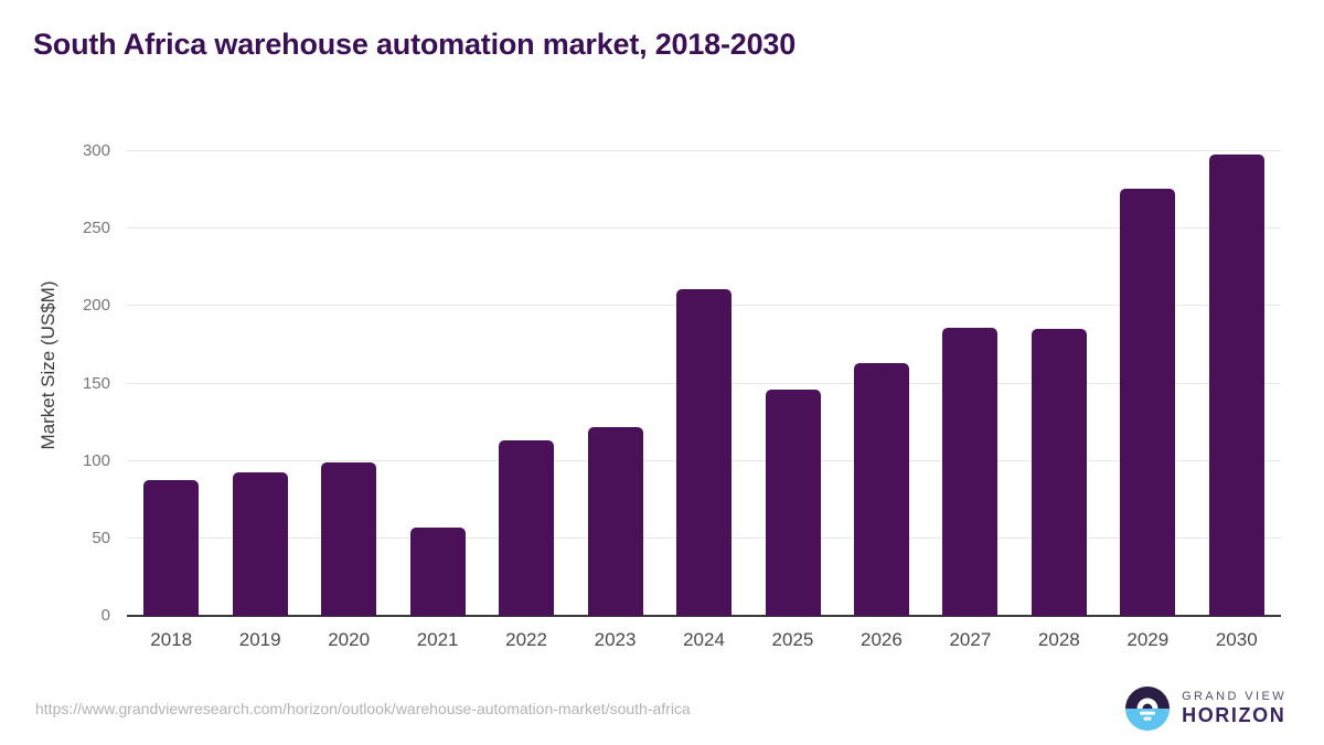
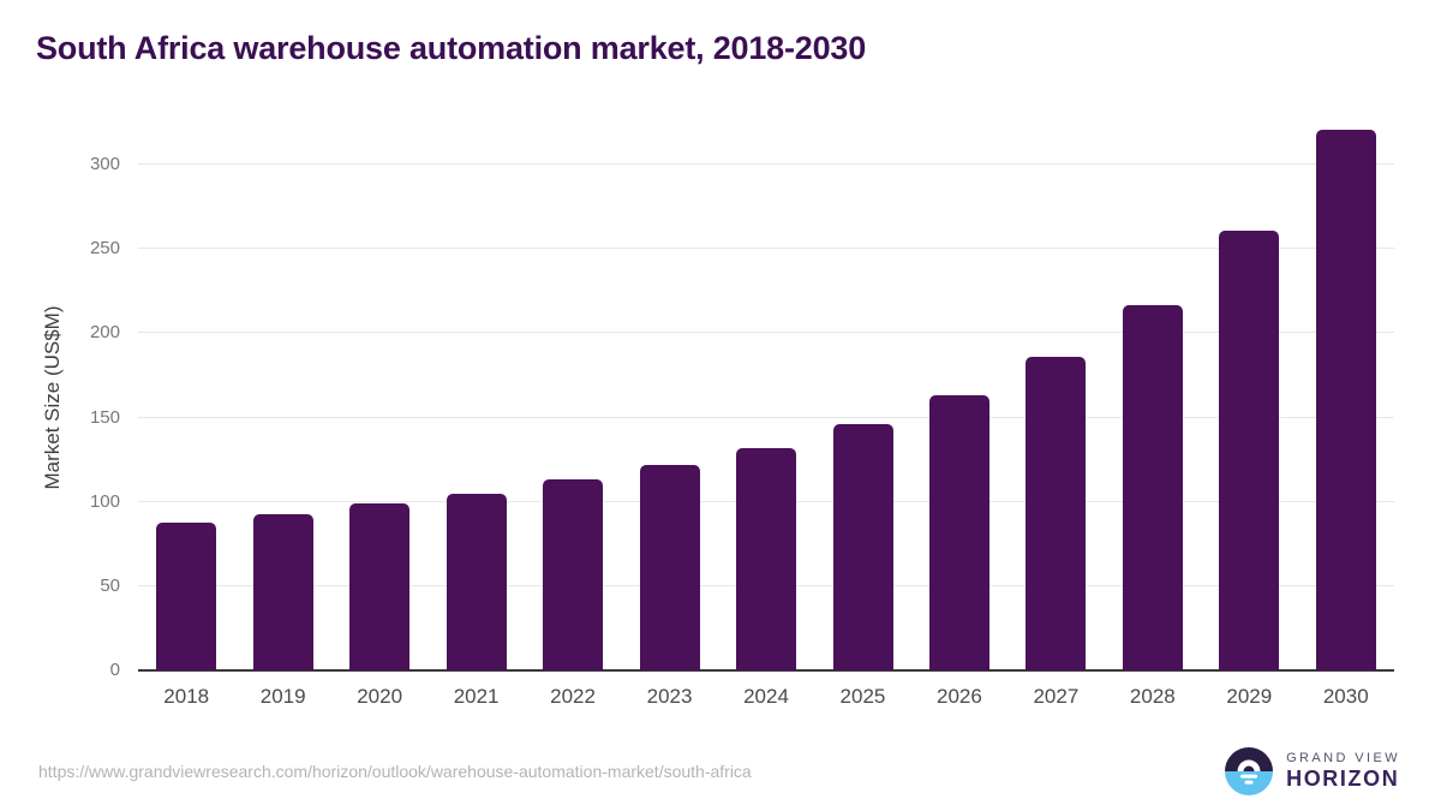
2021: 57 -> 105
2024: 211 -> 132
2028: 185 -> 217
2029: 276 -> 261
2030: 298 -> 321
